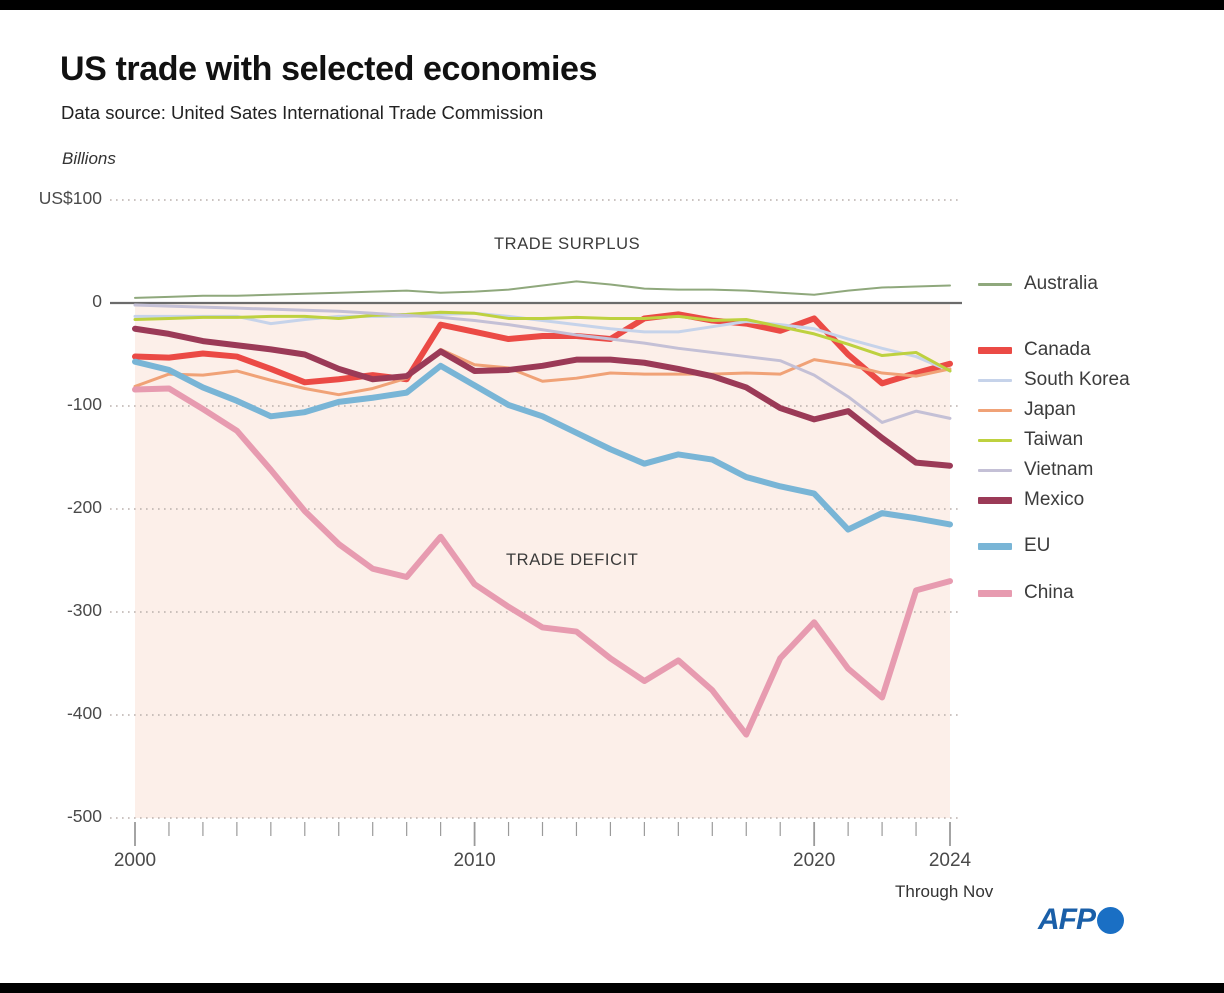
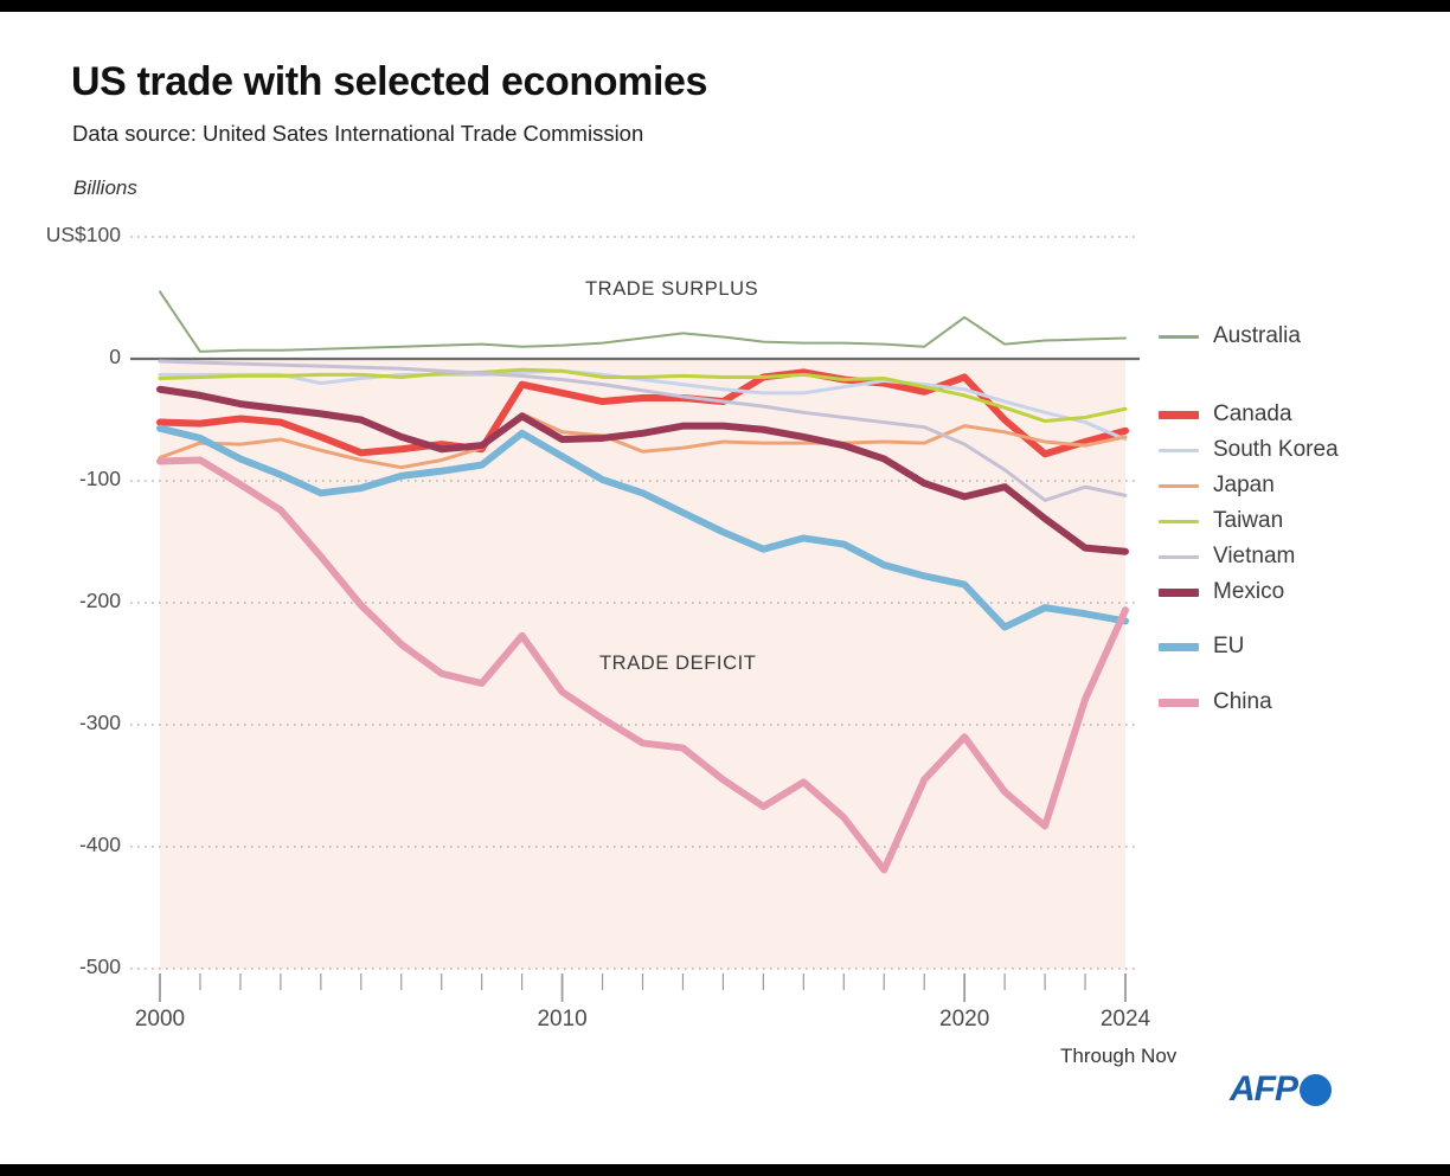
Australia/2000: 5 -> 55
Australia/2020: 8 -> 34
Taiwan/2024: -66 -> -41
China/2024: -270 -> -206
